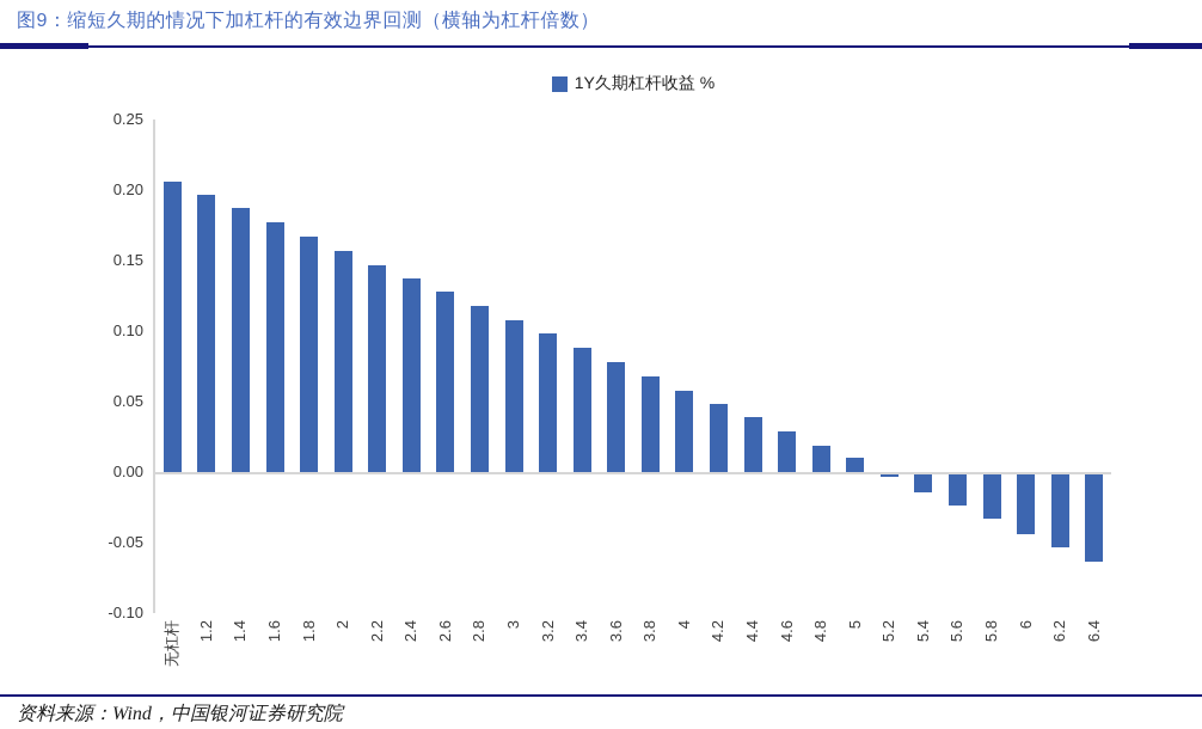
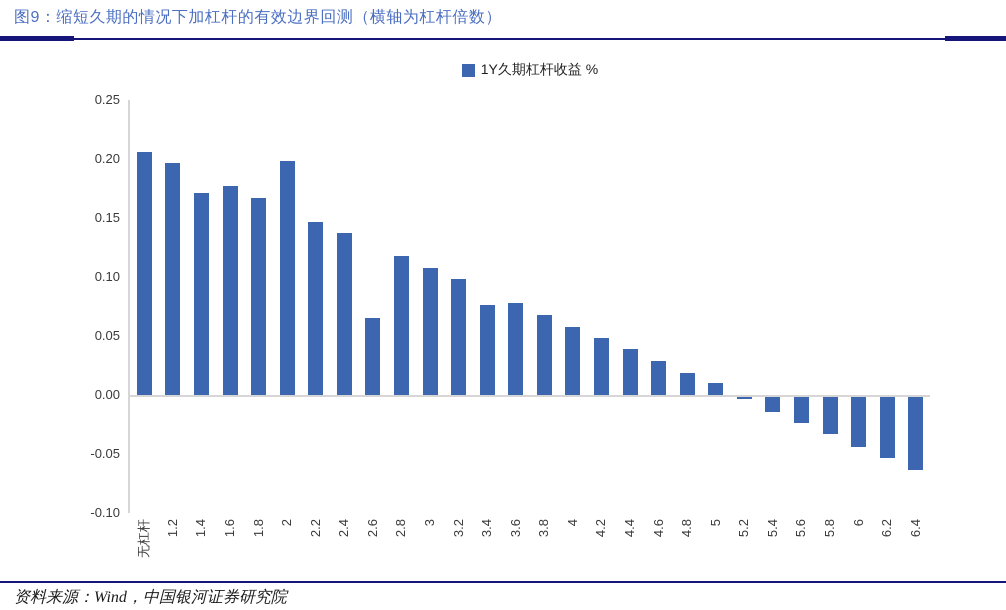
1.4: 0.187 -> 0.171
2: 0.157 -> 0.198
2.6: 0.128 -> 0.065
3.4: 0.088 -> 0.076
